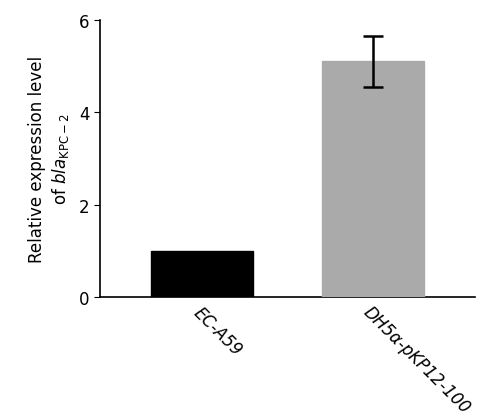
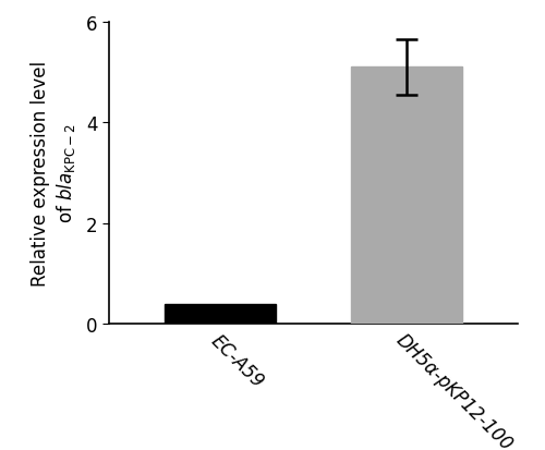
EC-A59: 1.0 -> 0.4
